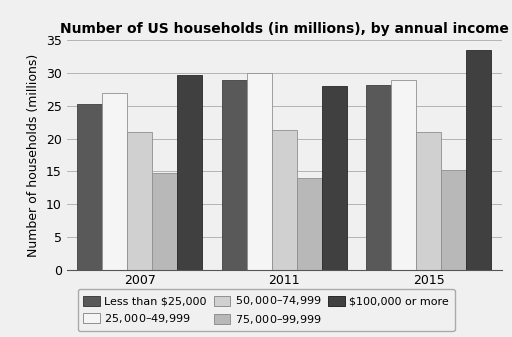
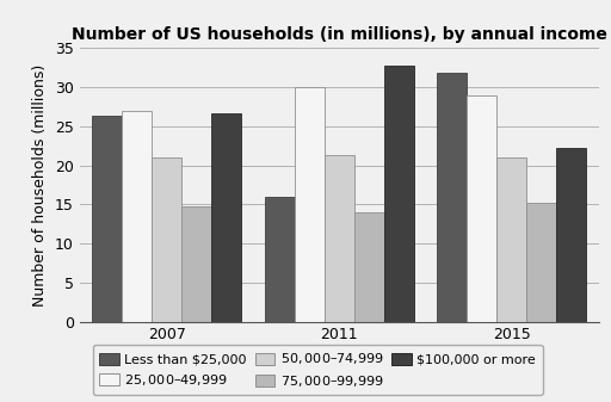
Less than $25,000/2007: 25.3 -> 26.4
$100,000 or more/2007: 29.7 -> 26.6
Less than $25,000/2011: 29.0 -> 16.0
$100,000 or more/2011: 28.0 -> 32.8
Less than $25,000/2015: 28.2 -> 31.8
$100,000 or more/2015: 33.5 -> 22.2
